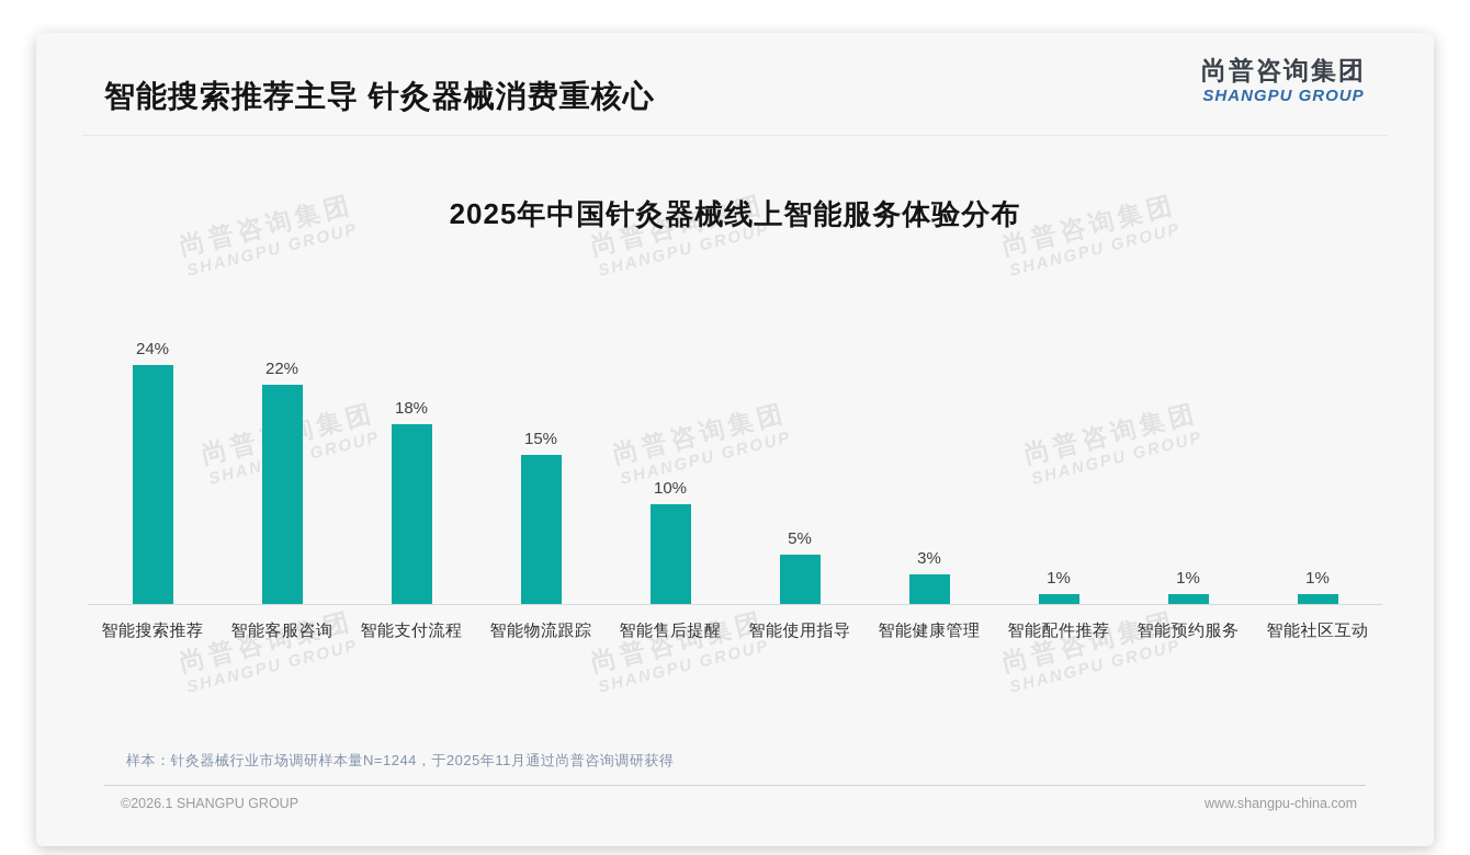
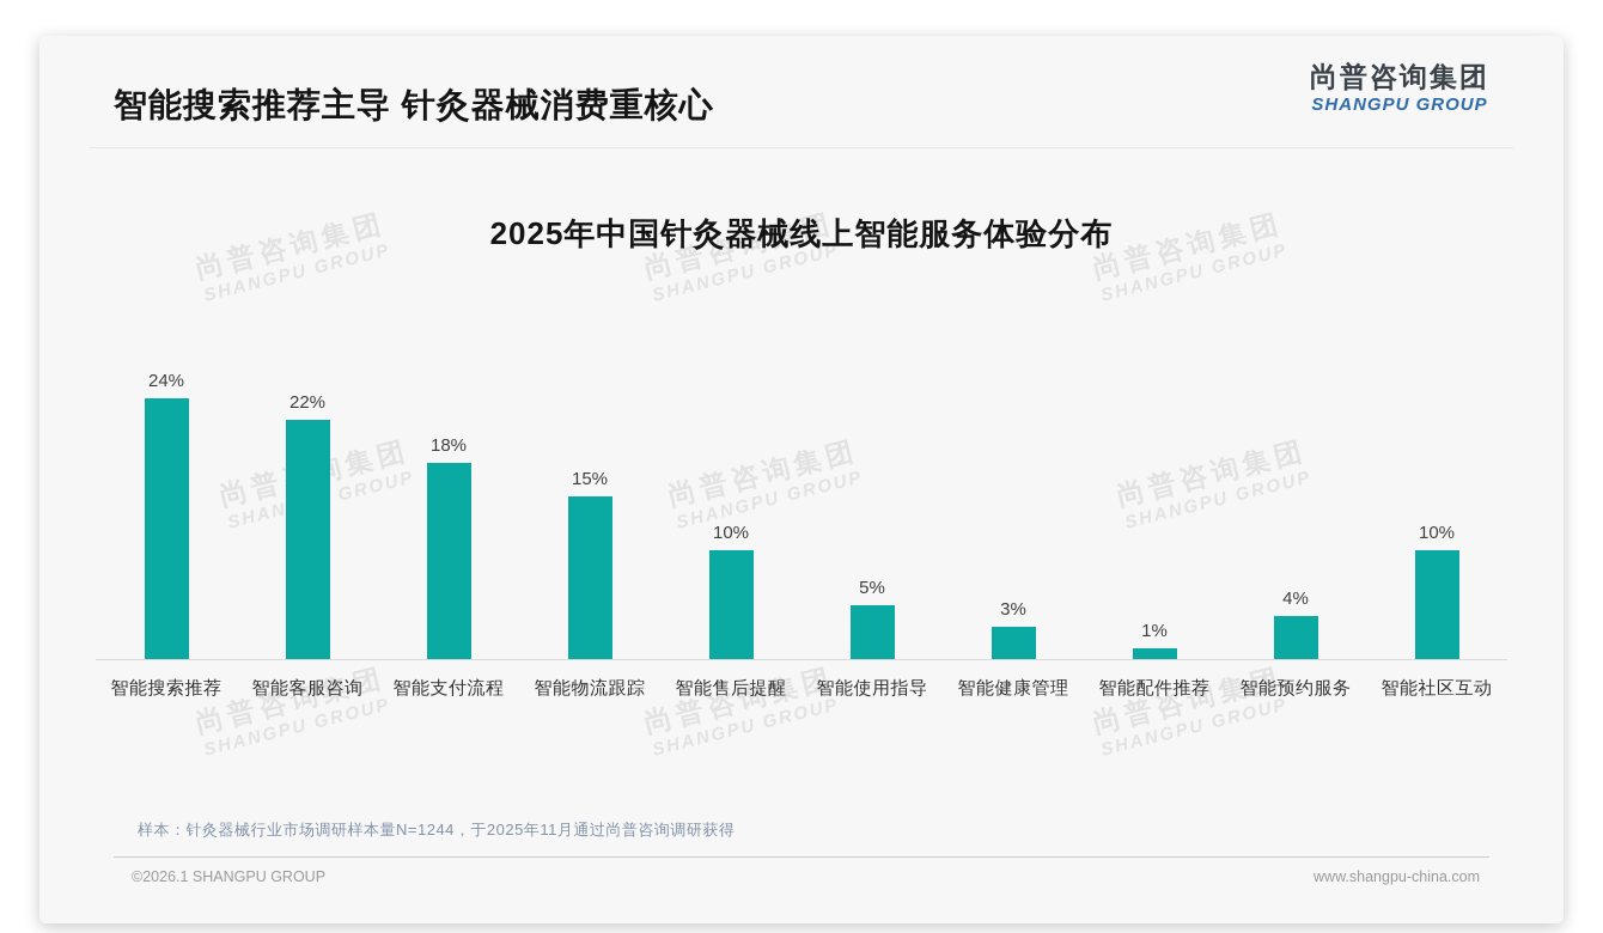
智能预约服务: 1% -> 4%
智能社区互动: 1% -> 10%
